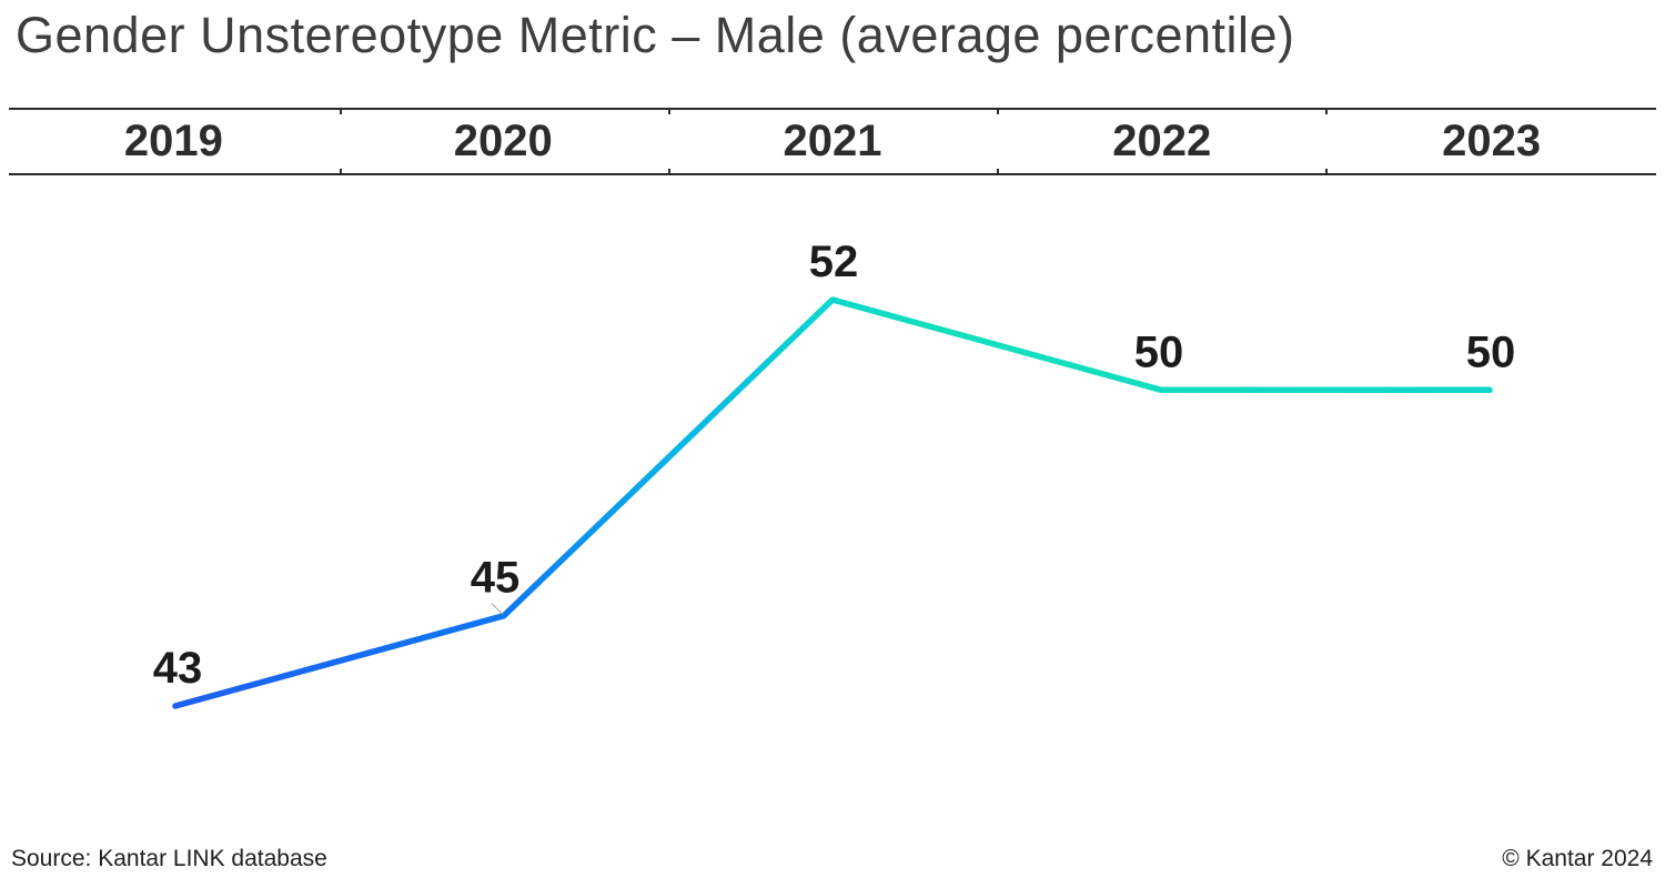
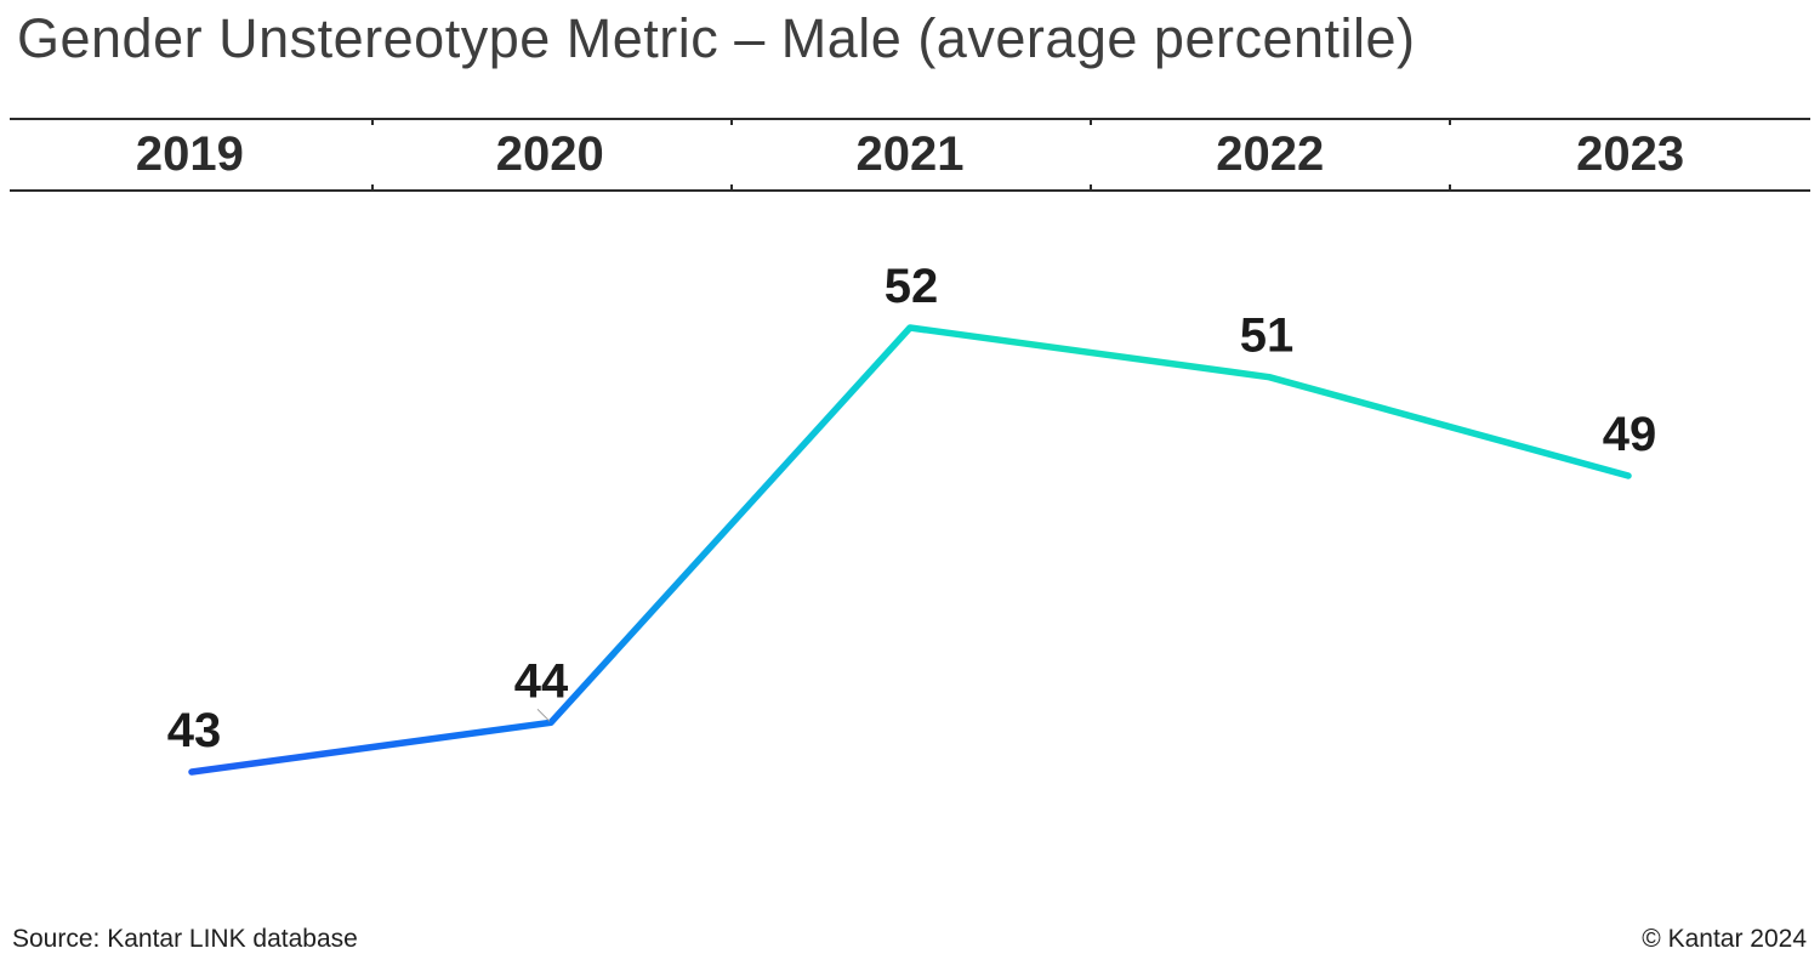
2020: 45 -> 44
2022: 50 -> 51
2023: 50 -> 49
